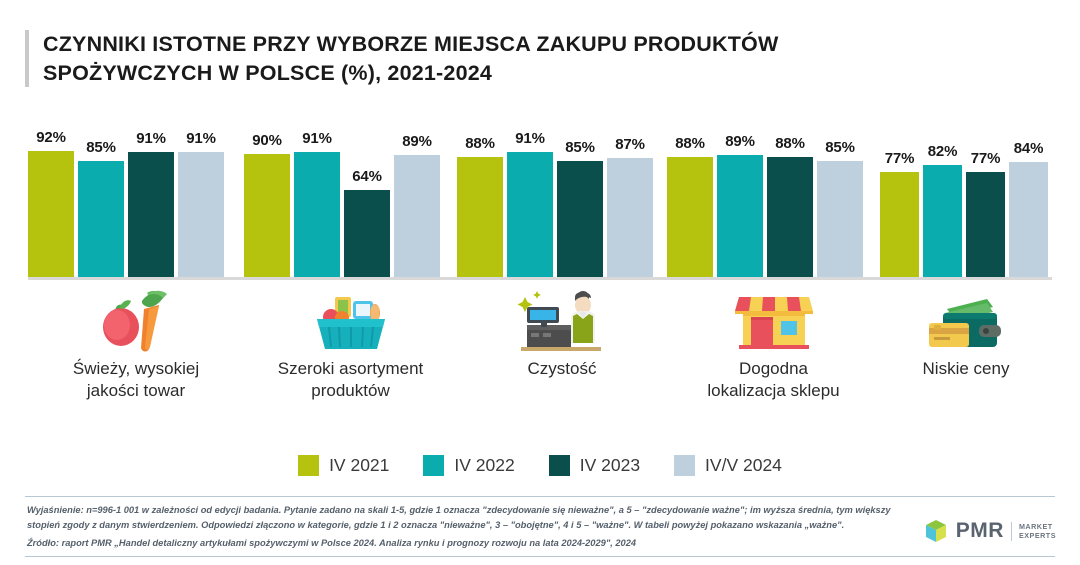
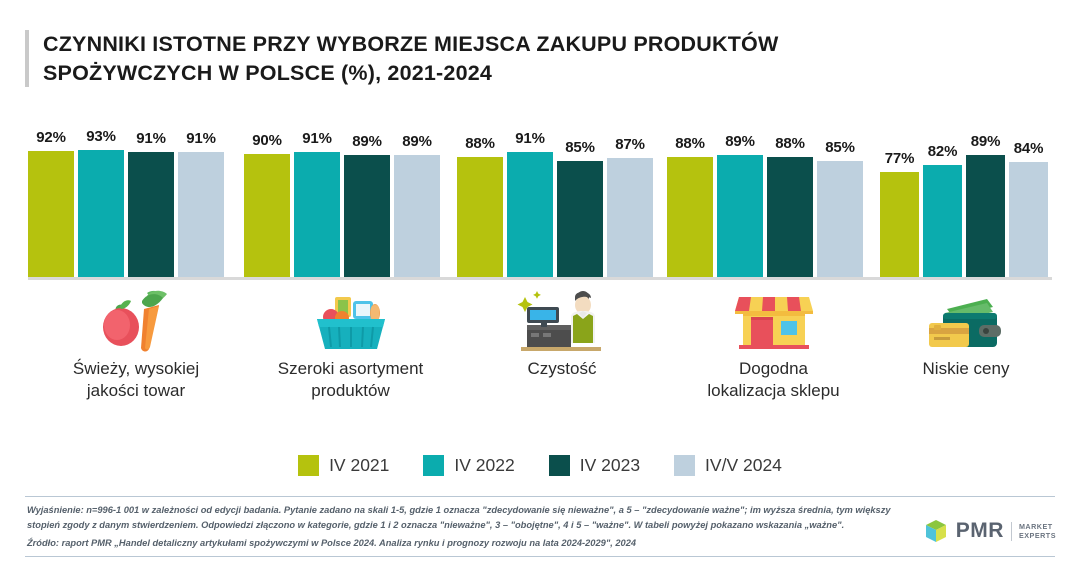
IV 2022/Świeży, wysokiej jakości towar: 85% -> 93%
IV 2023/Szeroki asortyment produktów: 64% -> 89%
IV 2023/Niskie ceny: 77% -> 89%
